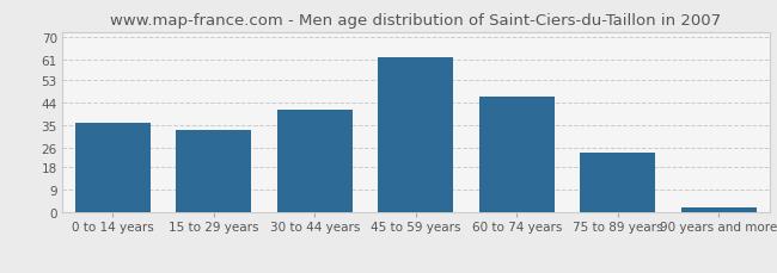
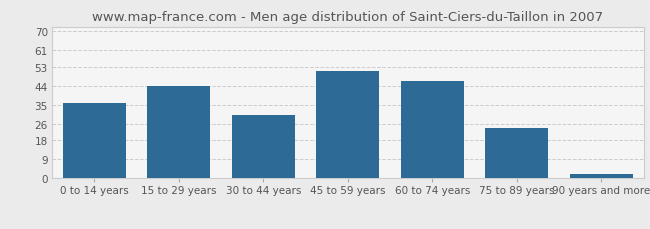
15 to 29 years: 33 -> 44
30 to 44 years: 41 -> 30
45 to 59 years: 62 -> 51
